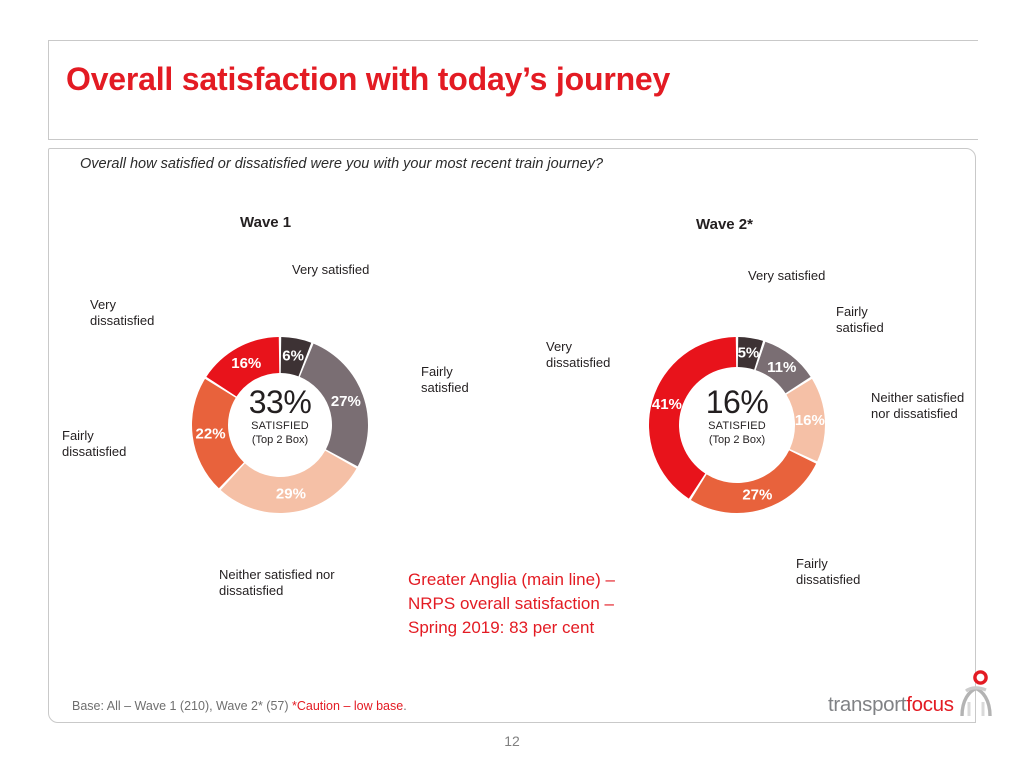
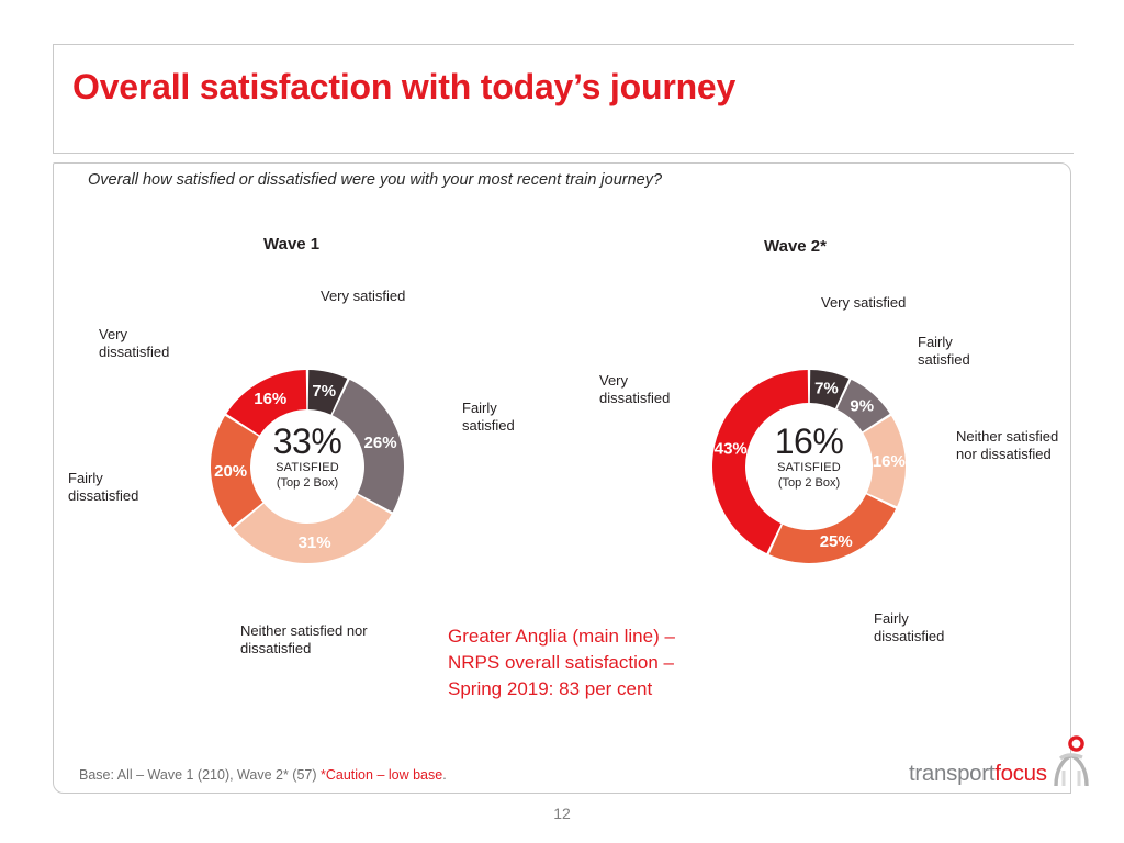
Wave 1/Very satisfied: 6% -> 7%
Wave 1/Fairly satisfied: 27% -> 26%
Wave 1/Neither satisfied nor dissatisfied: 29% -> 31%
Wave 1/Fairly dissatisfied: 22% -> 20%
Wave 2*/Very satisfied: 5% -> 7%
Wave 2*/Fairly satisfied: 11% -> 9%
Wave 2*/Fairly dissatisfied: 27% -> 25%
Wave 2*/Very dissatisfied: 41% -> 43%
